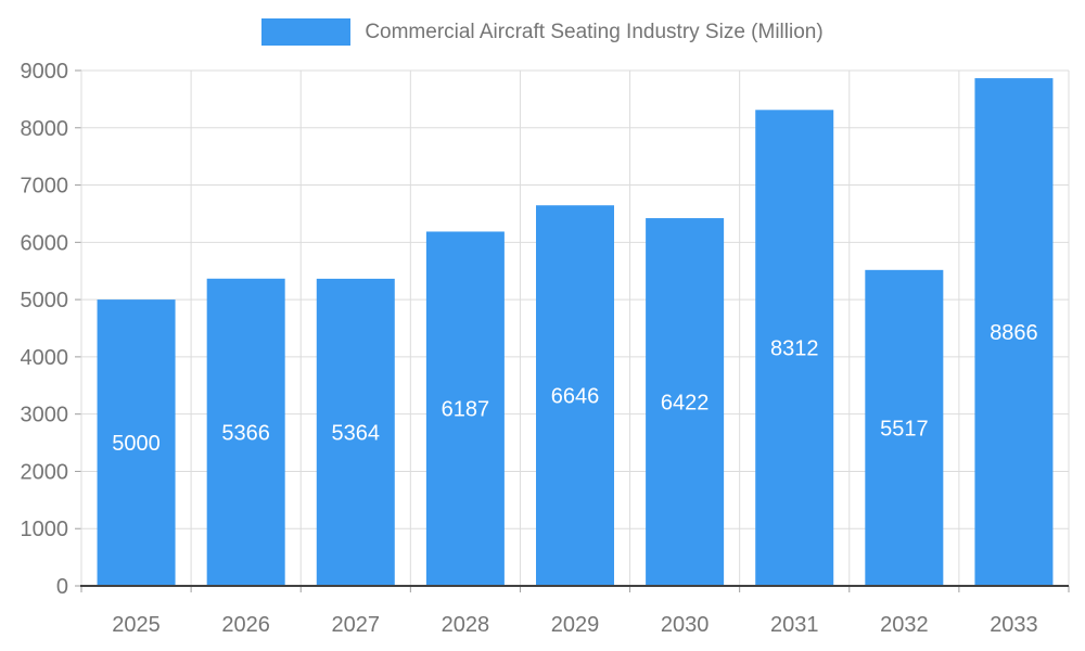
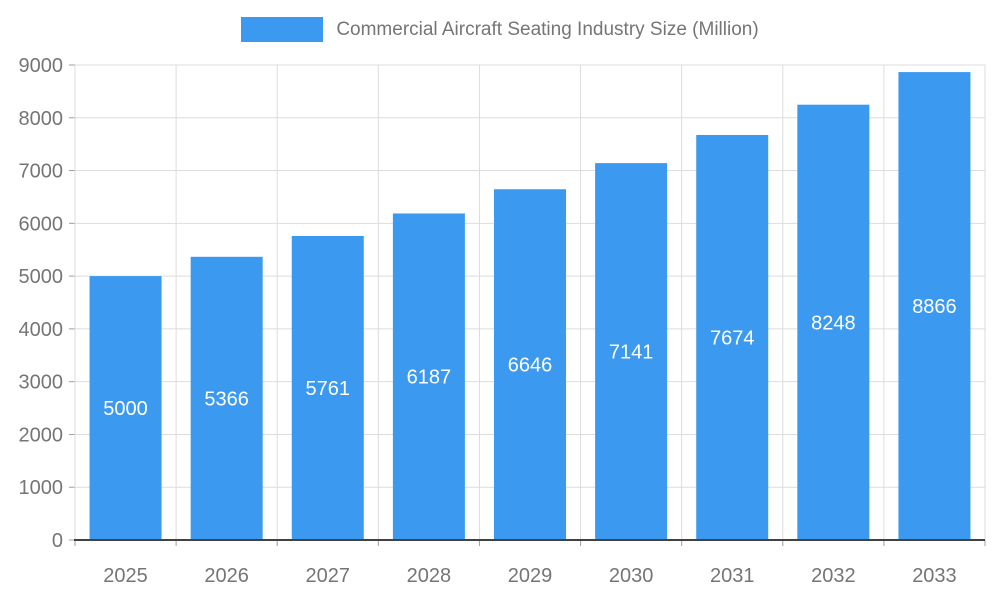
2027: 5364 -> 5761
2030: 6422 -> 7141
2031: 8312 -> 7674
2032: 5517 -> 8248
